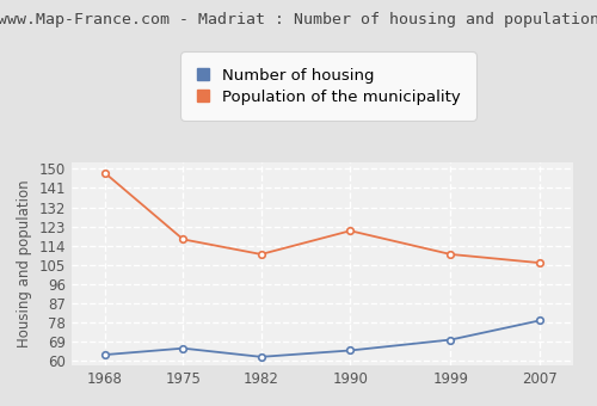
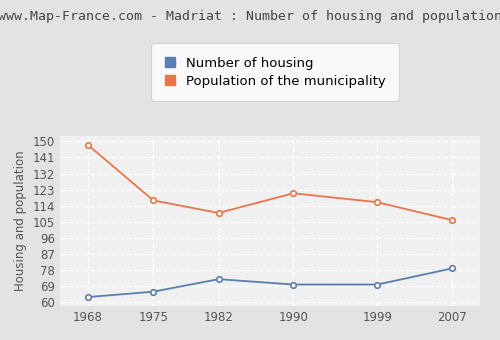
Number of housing/1982: 62 -> 73
Number of housing/1990: 65 -> 70
Population of the municipality/1999: 110 -> 116
